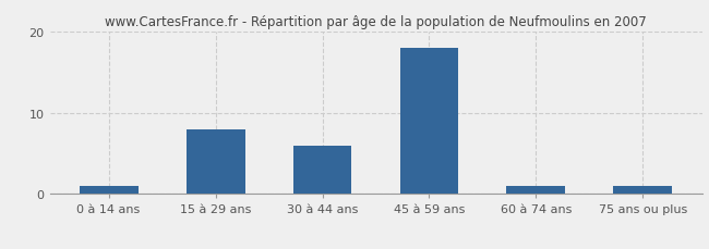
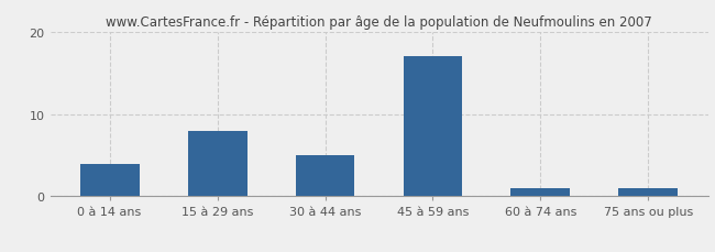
0 à 14 ans: 1 -> 4
30 à 44 ans: 6 -> 5
45 à 59 ans: 18 -> 17
